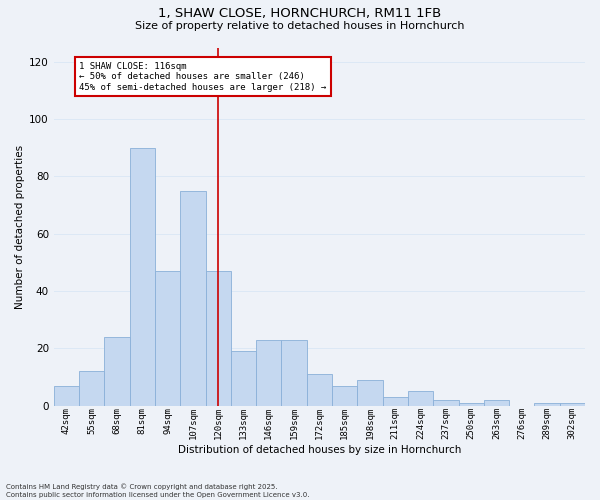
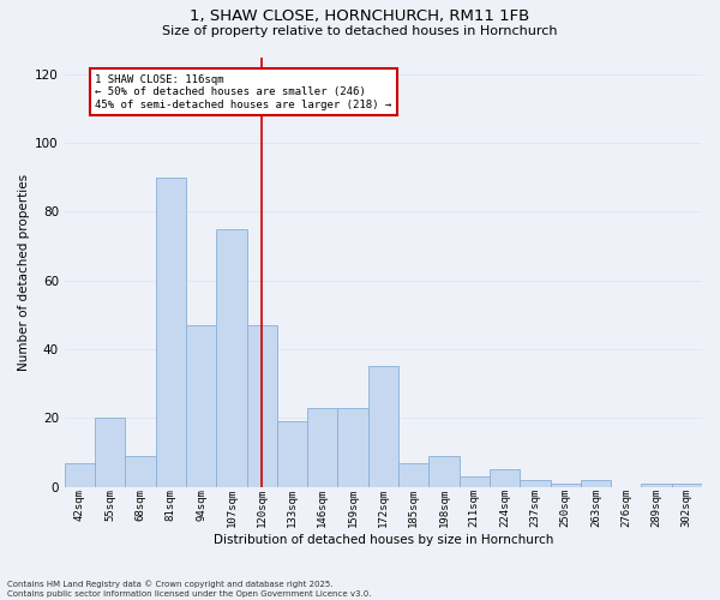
55sqm: 12 -> 20
68sqm: 24 -> 9
172sqm: 11 -> 35
